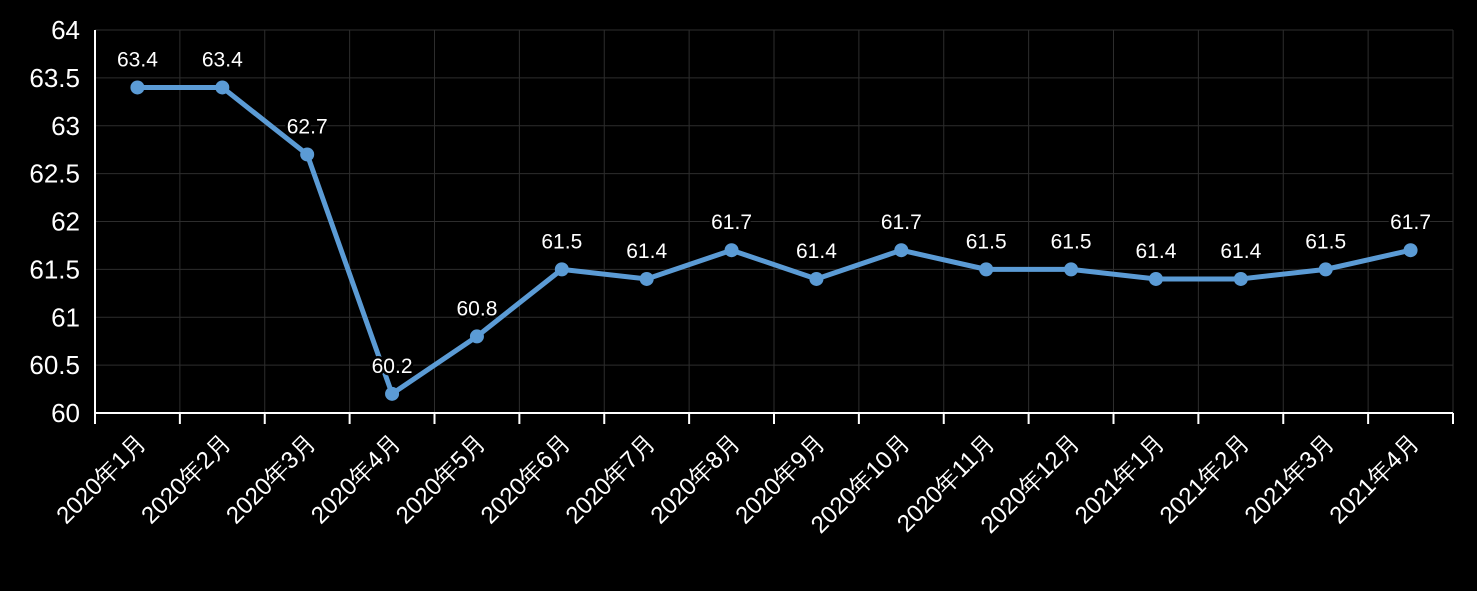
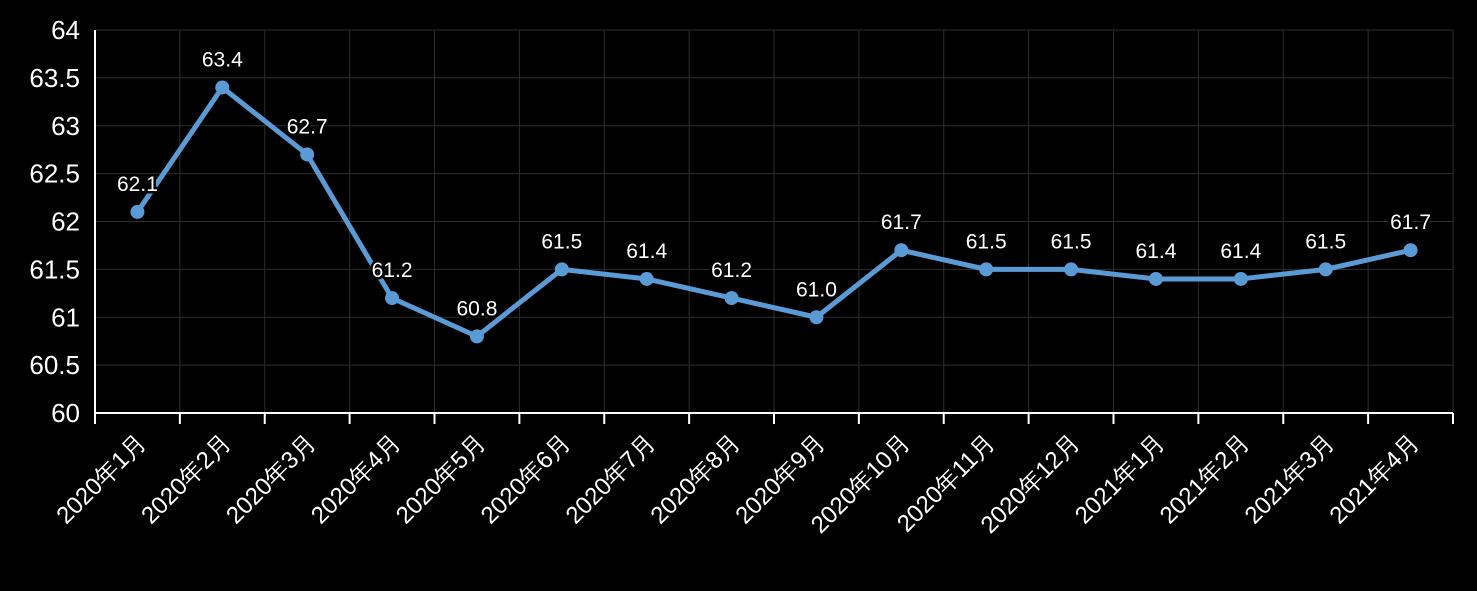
2020年1月: 63.4 -> 62.1
2020年4月: 60.2 -> 61.2
2020年8月: 61.7 -> 61.2
2020年9月: 61.4 -> 61.0
